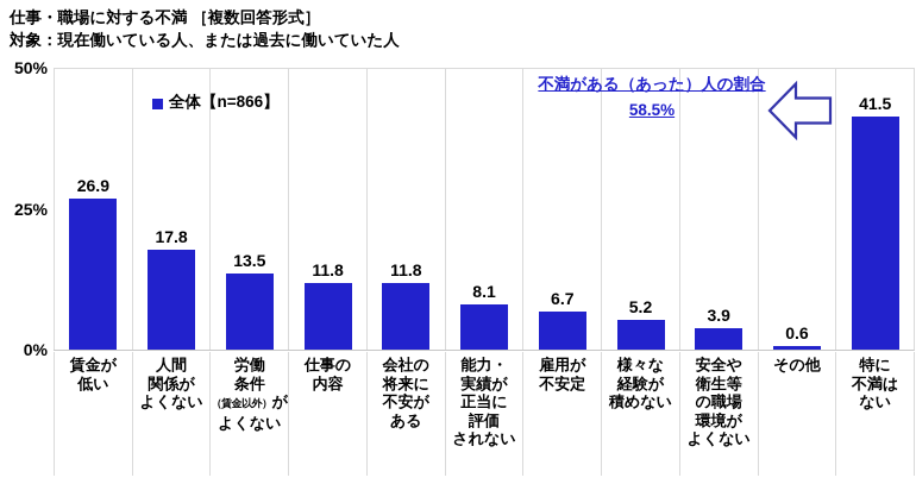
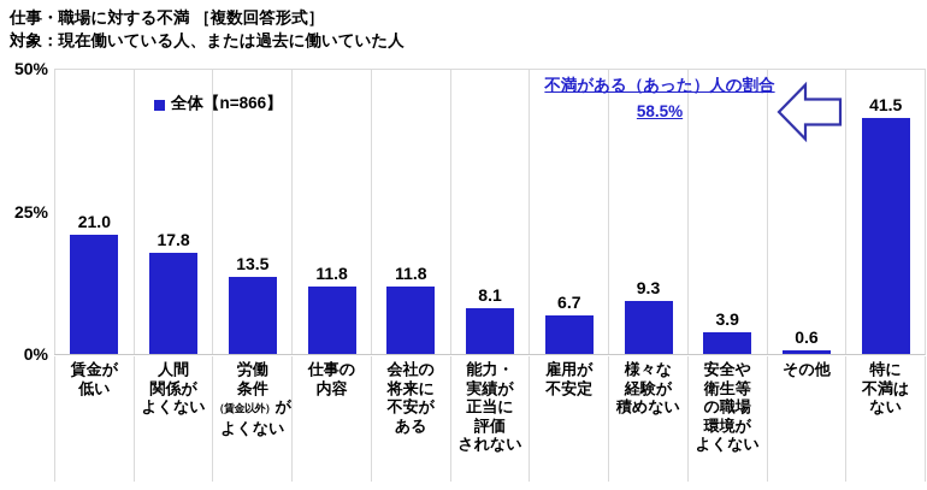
賃金が低い: 26.9 -> 21.0
様々な経験が積めない: 5.2 -> 9.3
